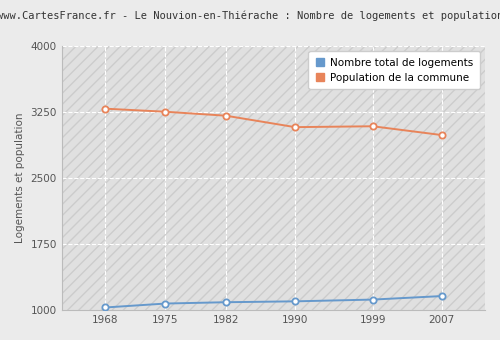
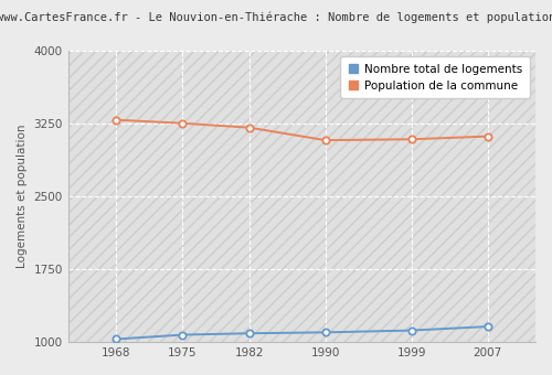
Population de la commune/2007: 2990 -> 3120
